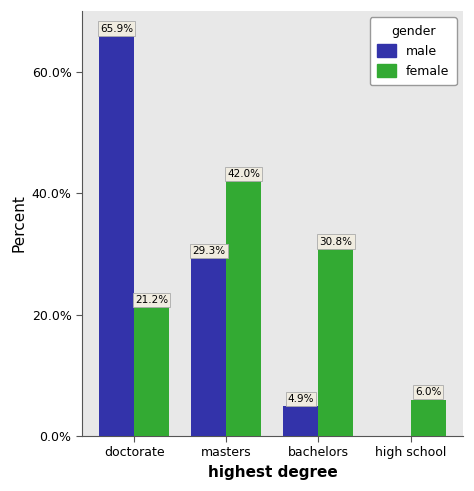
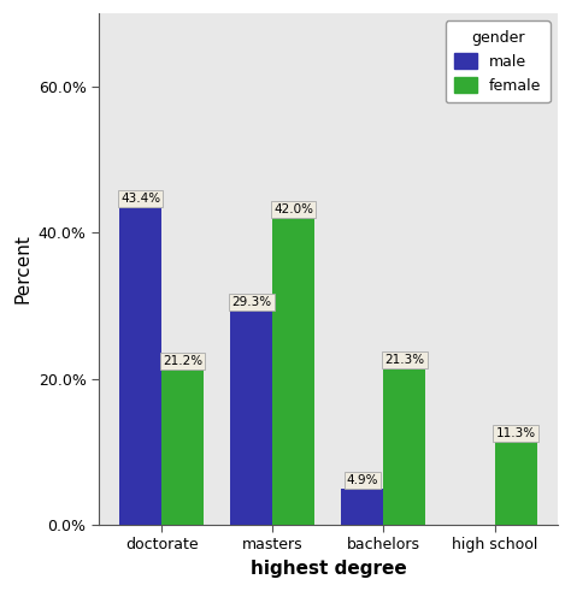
male/doctorate: 65.9% -> 43.4%
female/bachelors: 30.8% -> 21.3%
female/high school: 6.0% -> 11.3%
